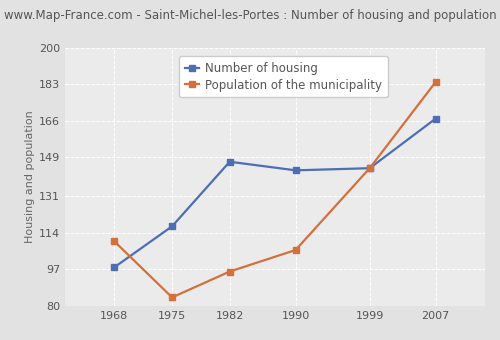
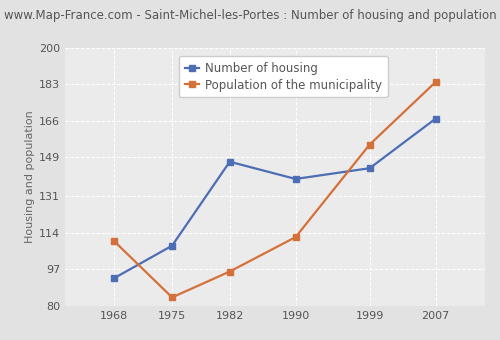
Number of housing/1968: 98 -> 93
Number of housing/1975: 117 -> 108
Number of housing/1990: 143 -> 139
Population of the municipality/1990: 106 -> 112
Population of the municipality/1999: 144 -> 155
